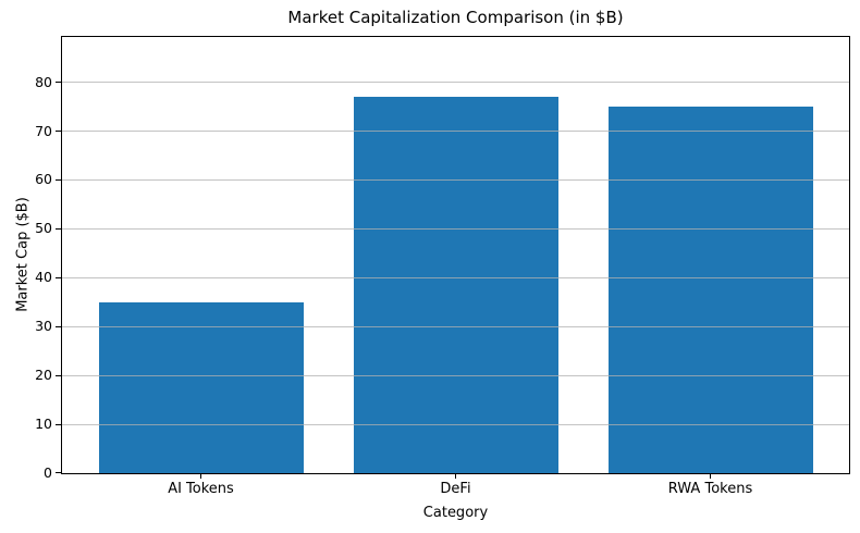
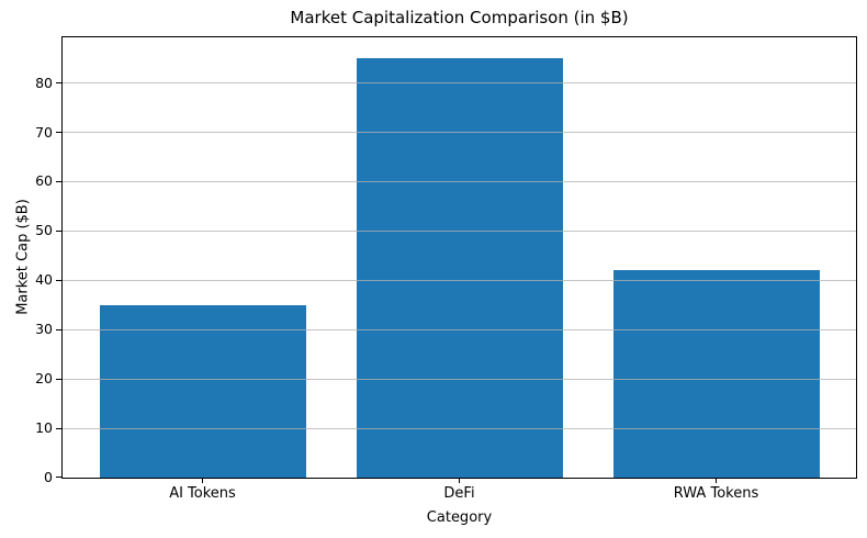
DeFi: 77 -> 85
RWA Tokens: 75 -> 42
